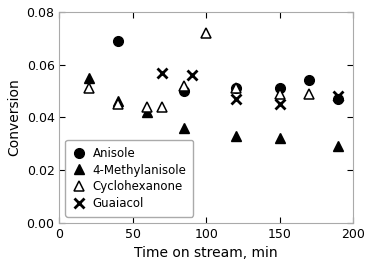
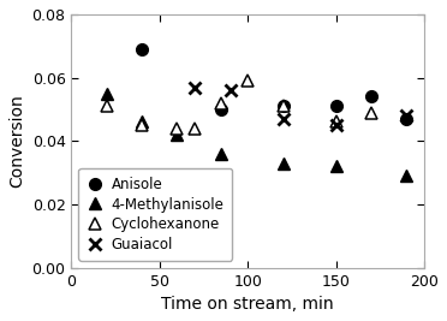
Cyclohexanone/100: 0.072 -> 0.059
Cyclohexanone/150: 0.049 -> 0.046
